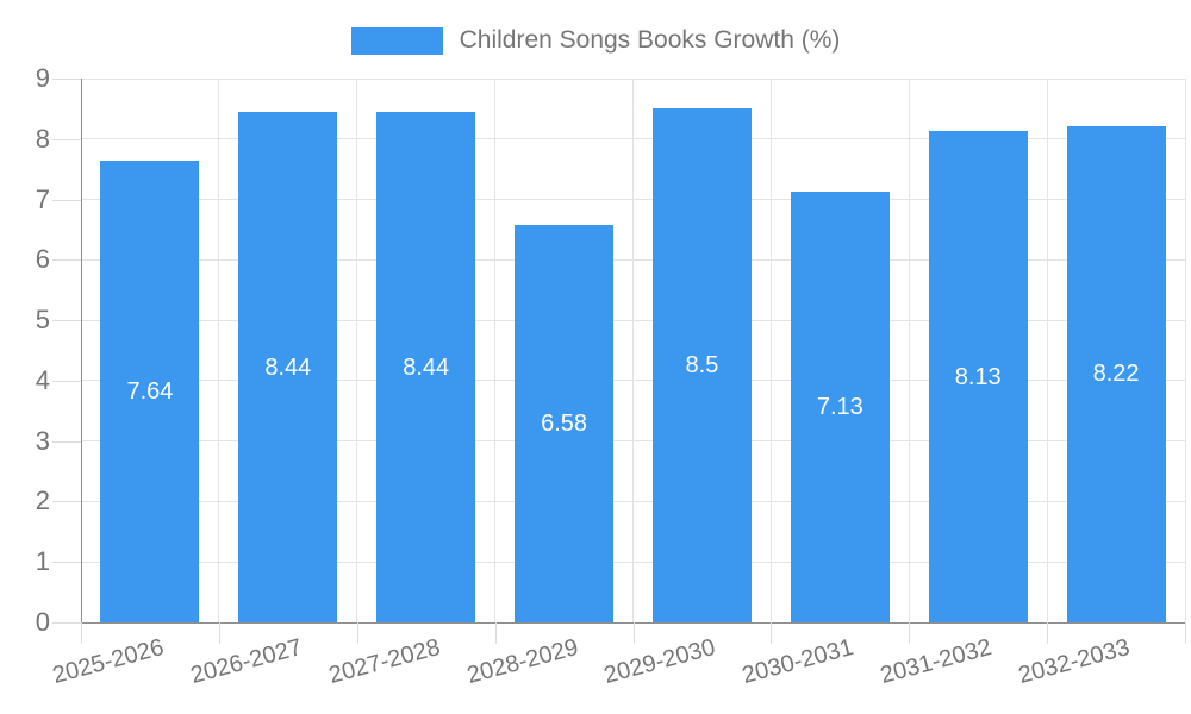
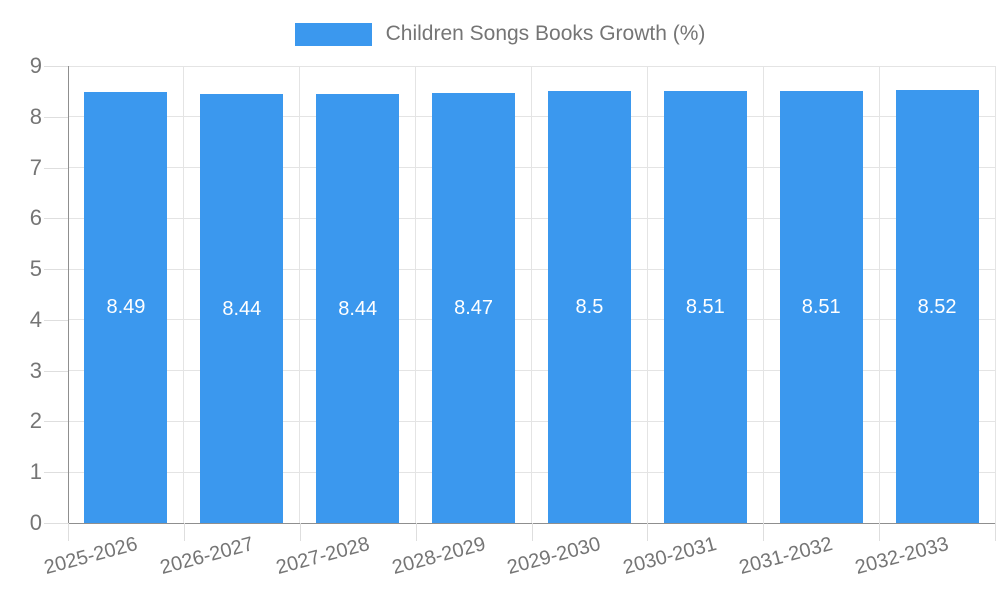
2025-2026: 7.64 -> 8.49
2028-2029: 6.58 -> 8.47
2030-2031: 7.13 -> 8.51
2031-2032: 8.13 -> 8.51
2032-2033: 8.22 -> 8.52
